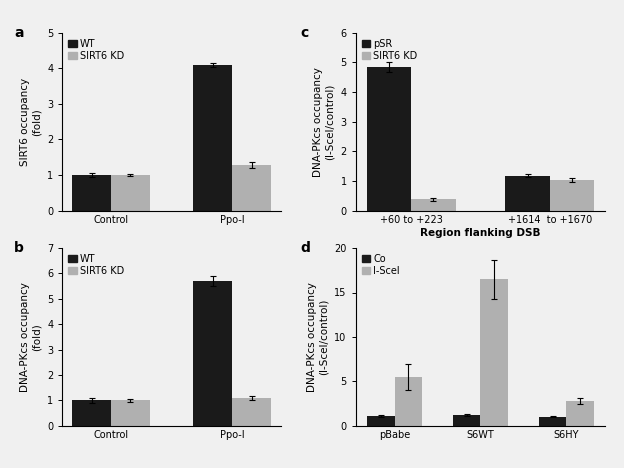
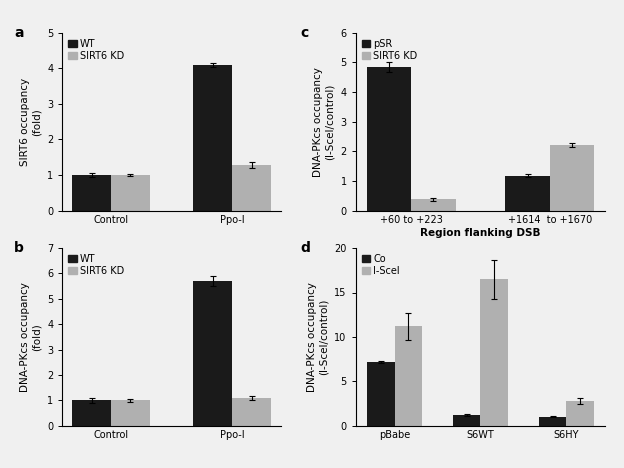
SIRT6 KD/+1614 to +1670: 1.02 -> 2.20
Co/pBabe: 1.1 -> 7.2
I-Scel/pBabe: 5.5 -> 11.2
